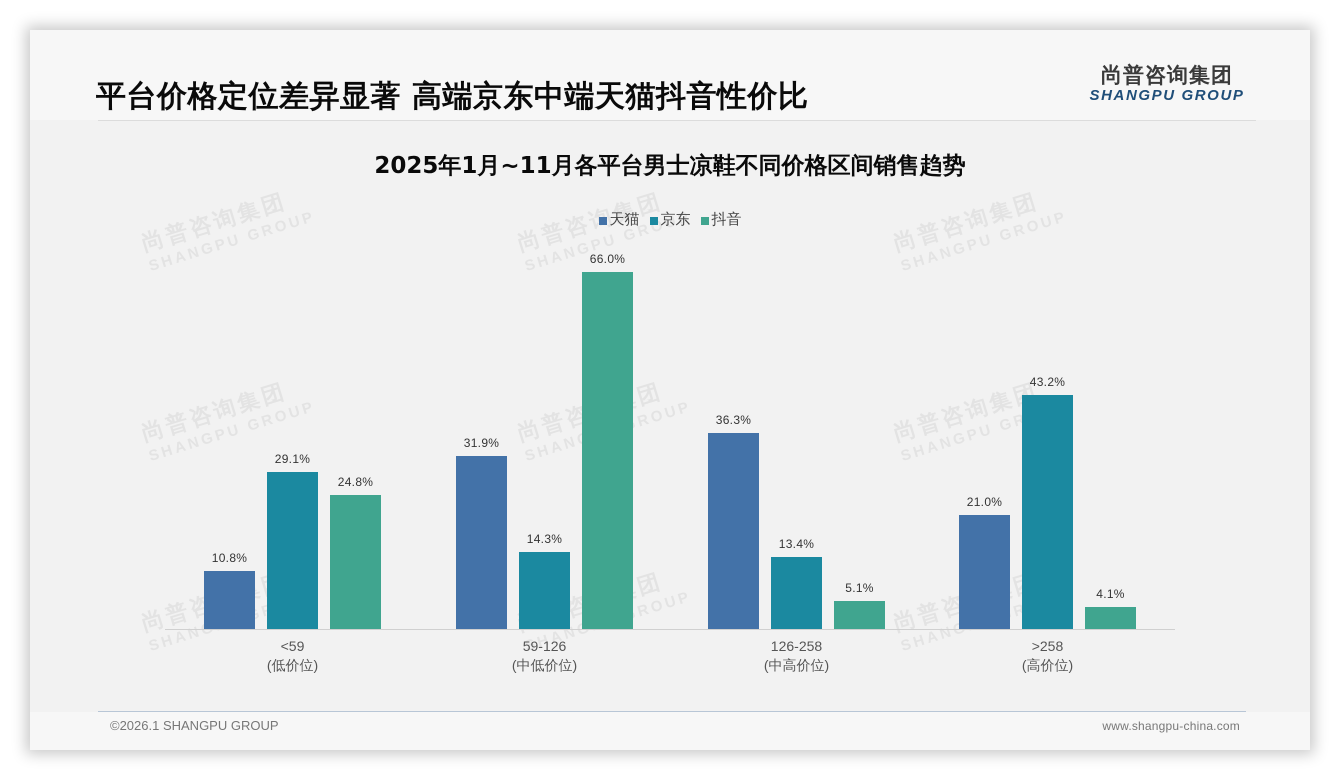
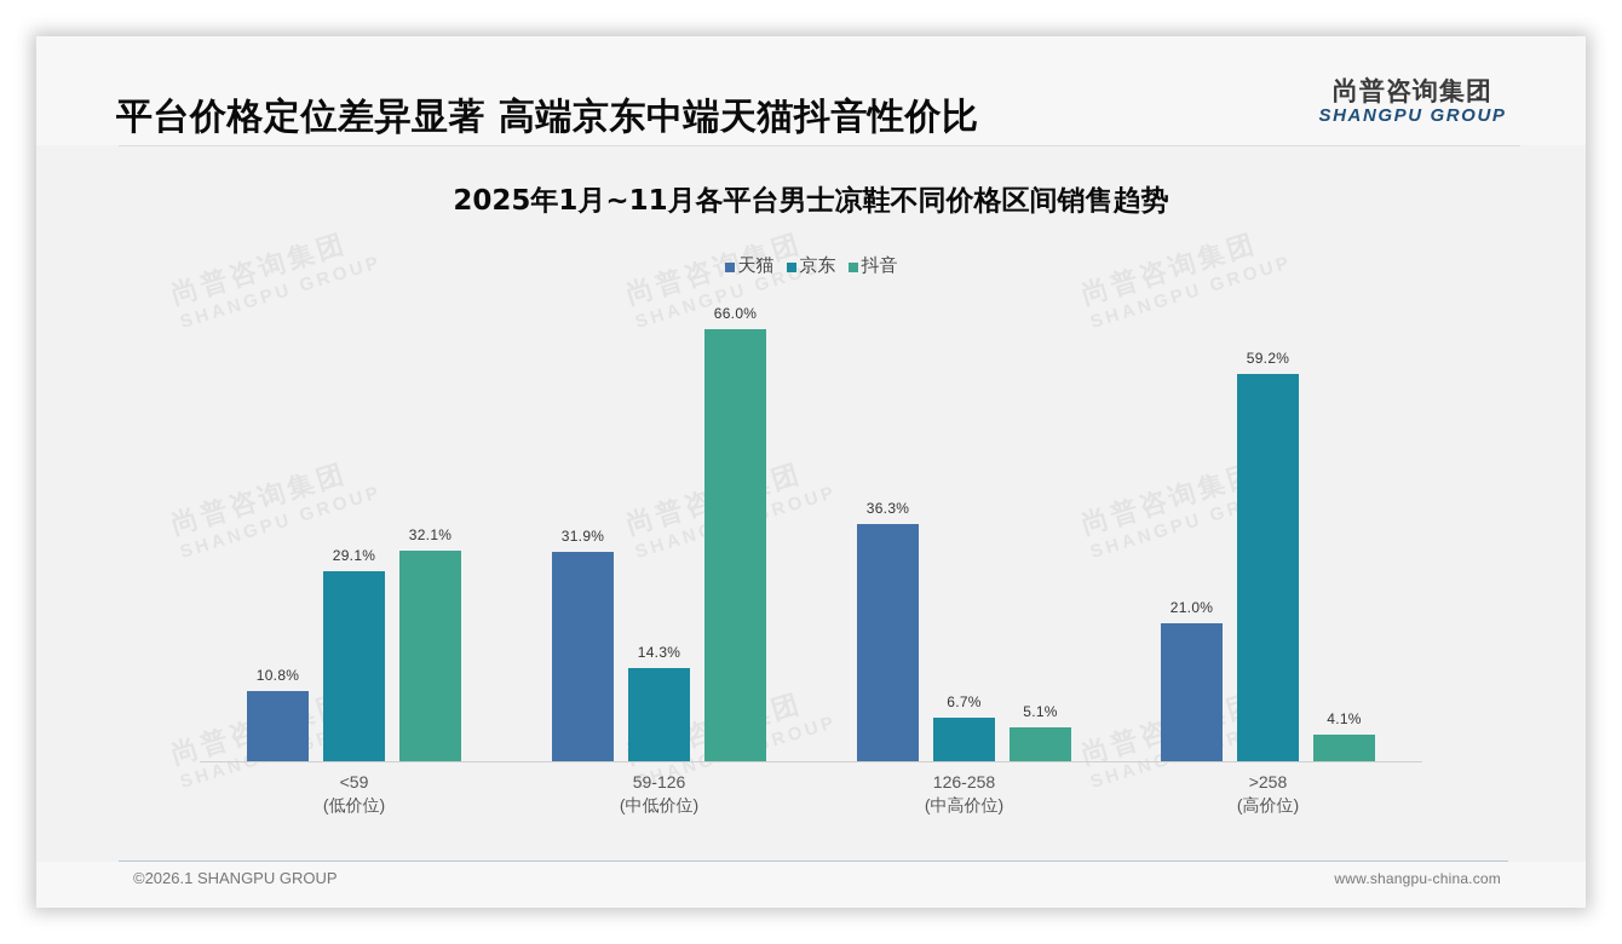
抖音/<59 (低价位): 24.8% -> 32.1%
京东/126-258 (中高价位): 13.4% -> 6.7%
京东/>258 (高价位): 43.2% -> 59.2%
